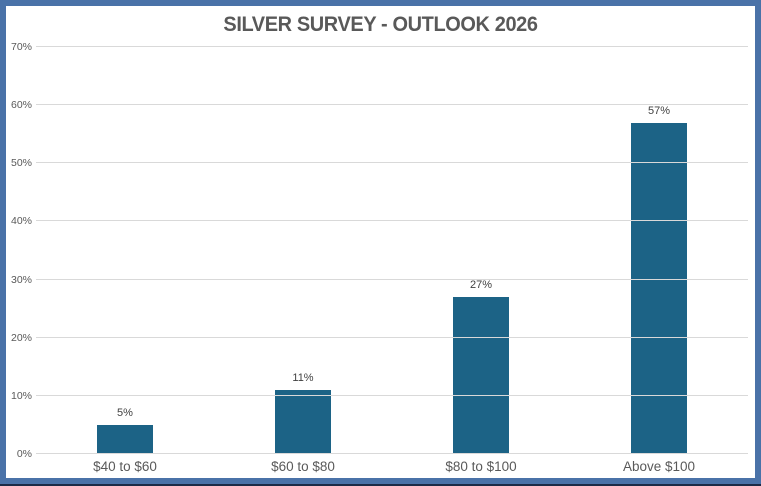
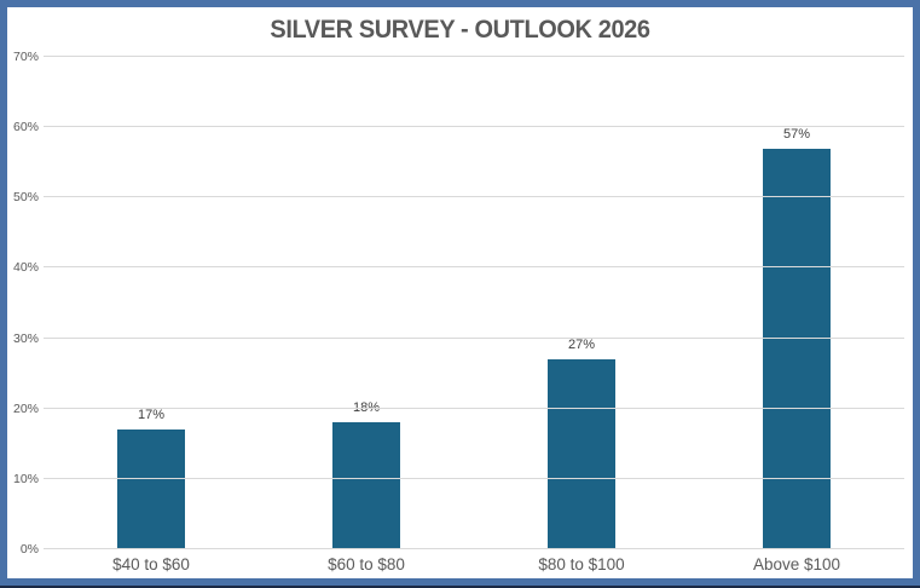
$40 to $60: 5% -> 17%
$60 to $80: 11% -> 18%
